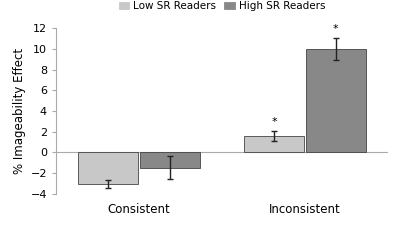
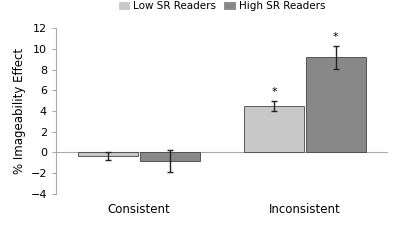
Low SR Readers/Consistent: -3.1 -> -0.3
High SR Readers/Consistent: -1.5 -> -0.8
Low SR Readers/Inconsistent: 1.6 -> 4.5
High SR Readers/Inconsistent: 10.0 -> 9.2
